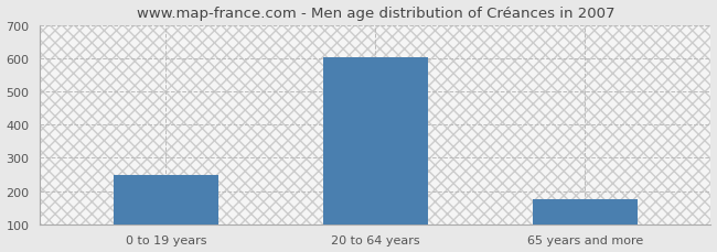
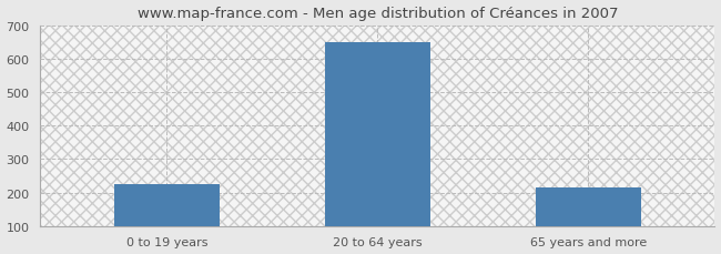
0 to 19 years: 250 -> 225
20 to 64 years: 602 -> 650
65 years and more: 177 -> 215
